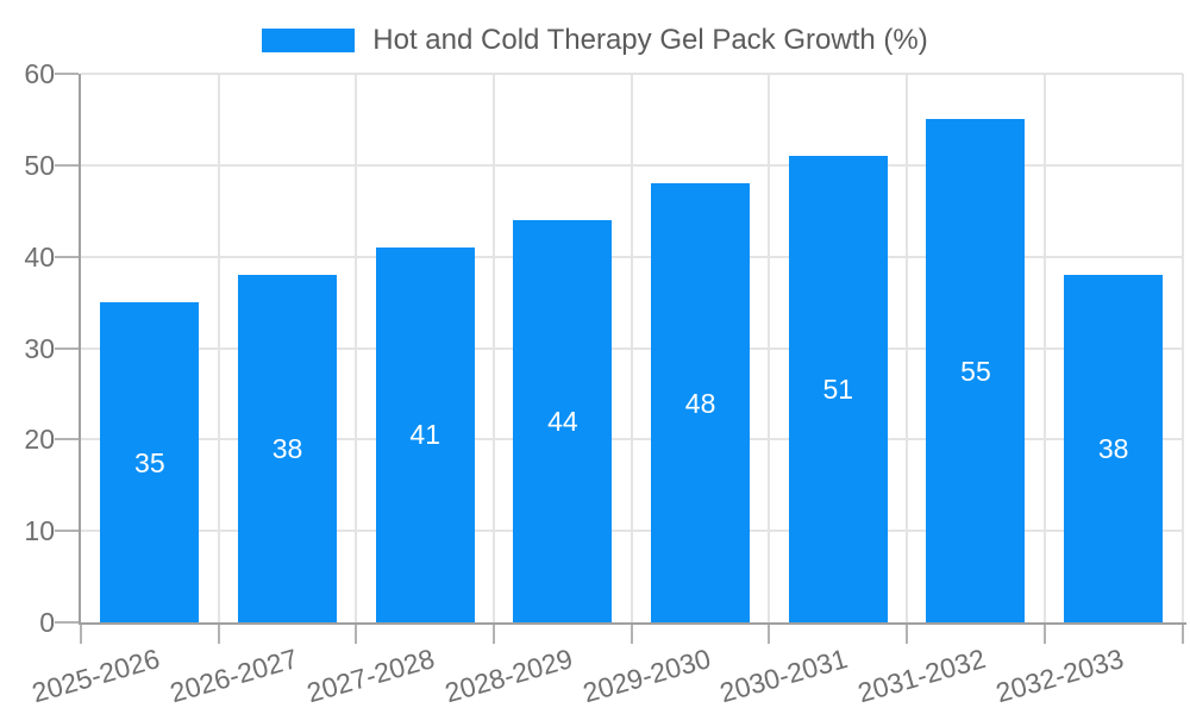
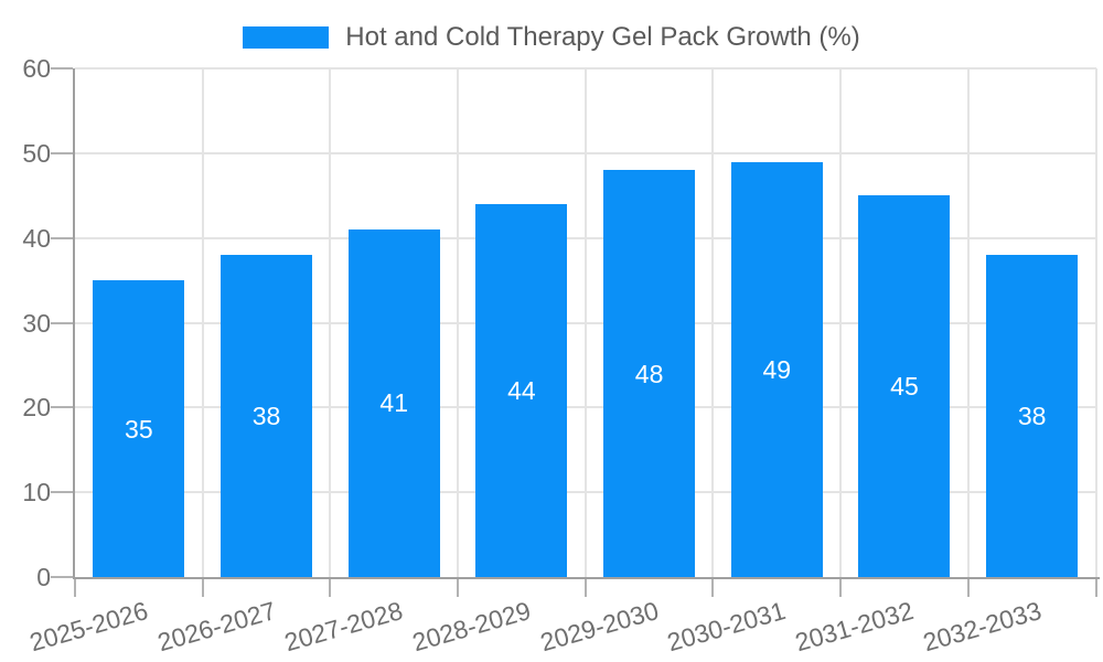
2030-2031: 51 -> 49
2031-2032: 55 -> 45
